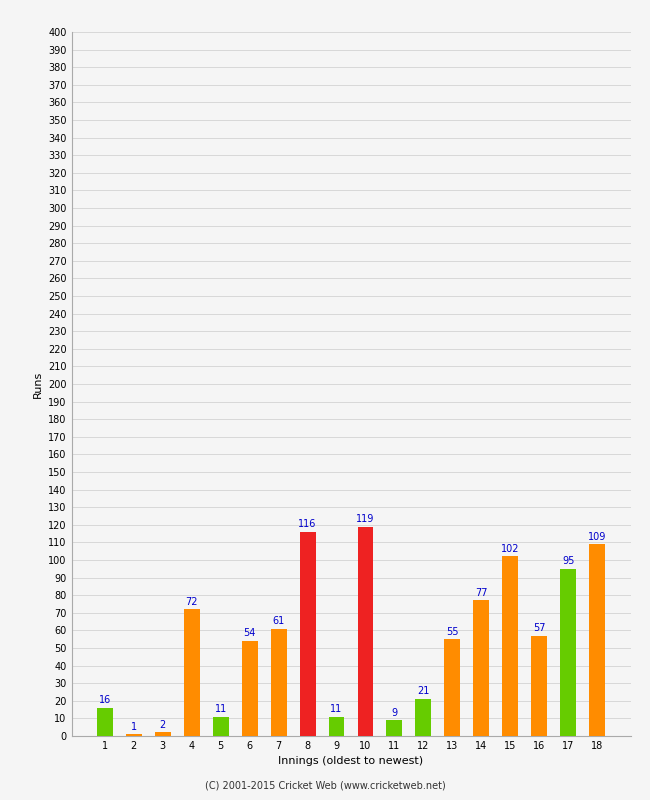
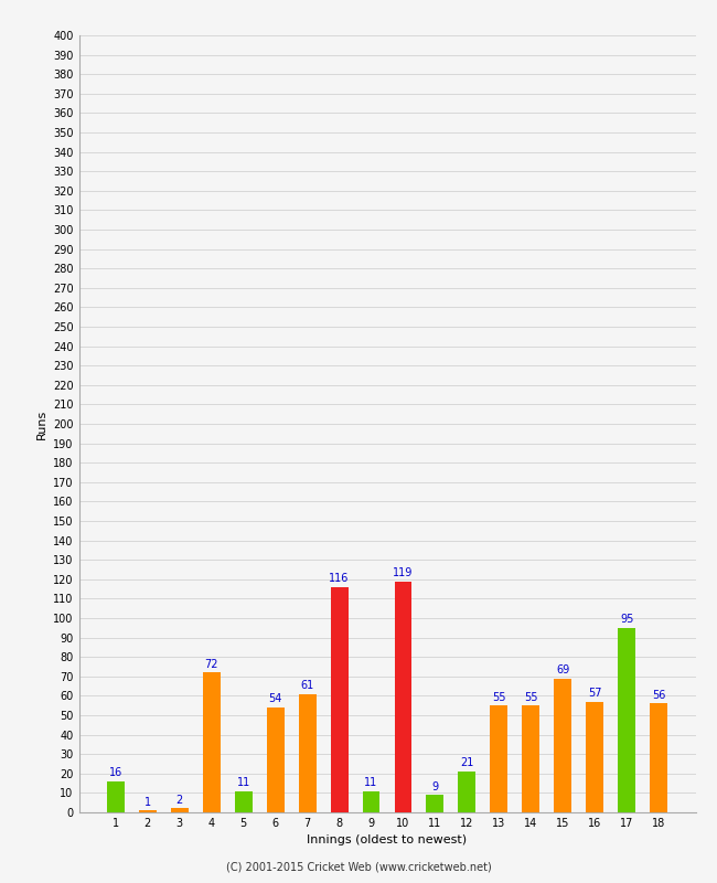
14: 77 -> 55
15: 102 -> 69
18: 109 -> 56
